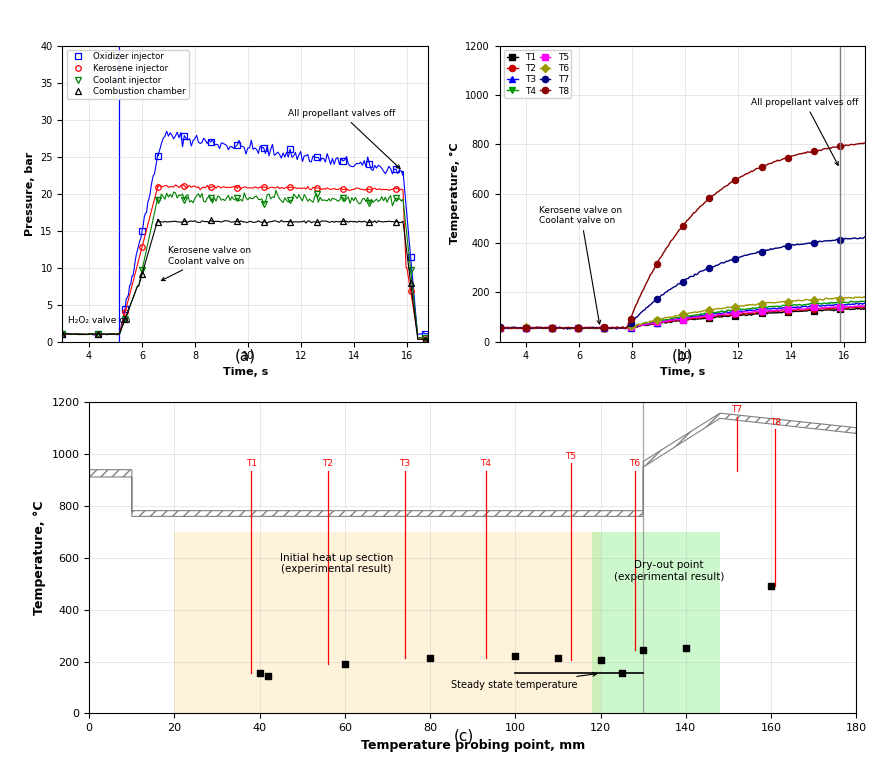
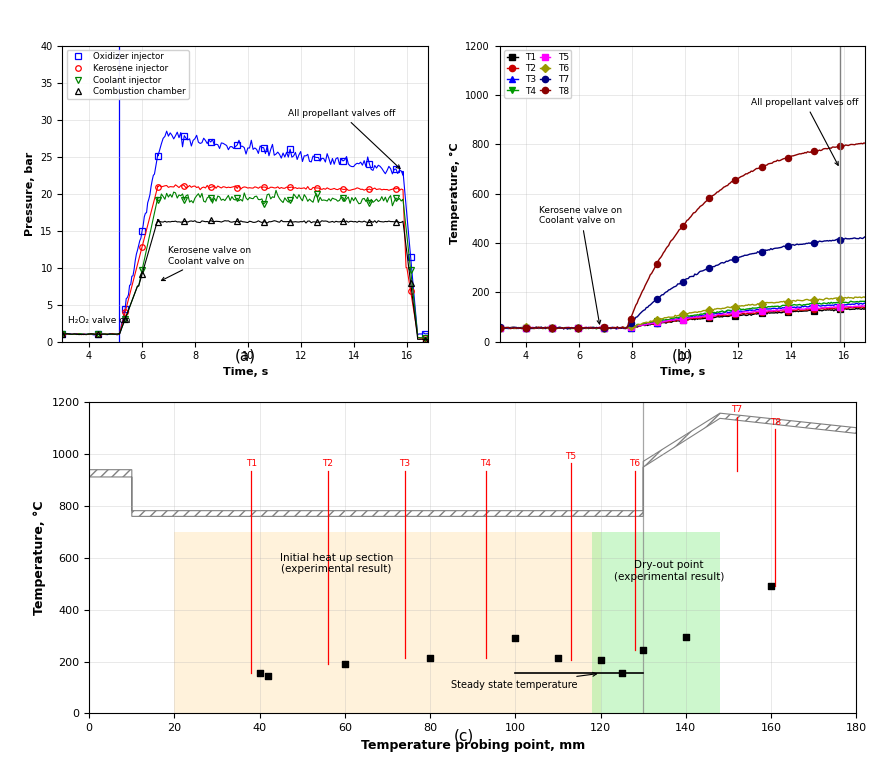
100: 223 -> 290
140: 253 -> 295
